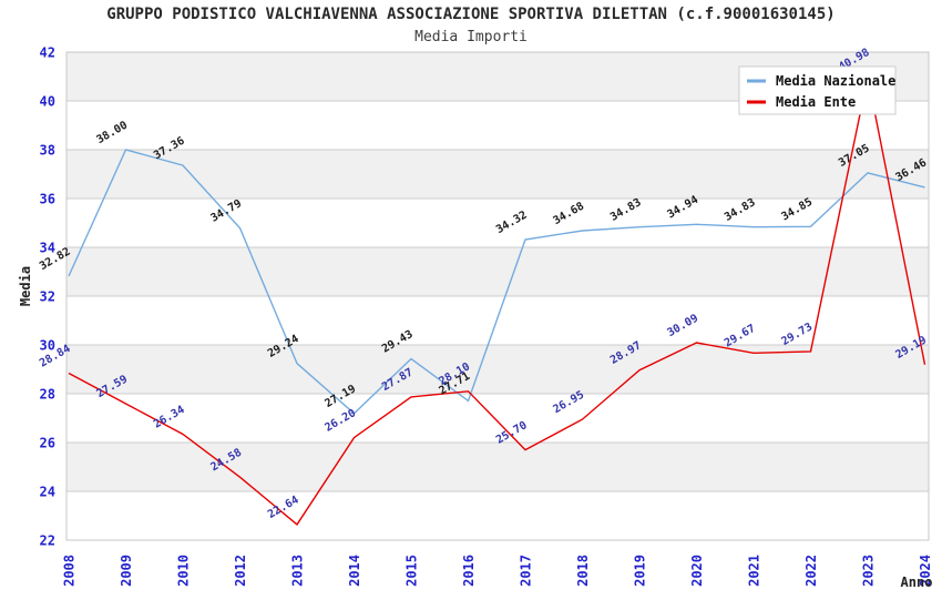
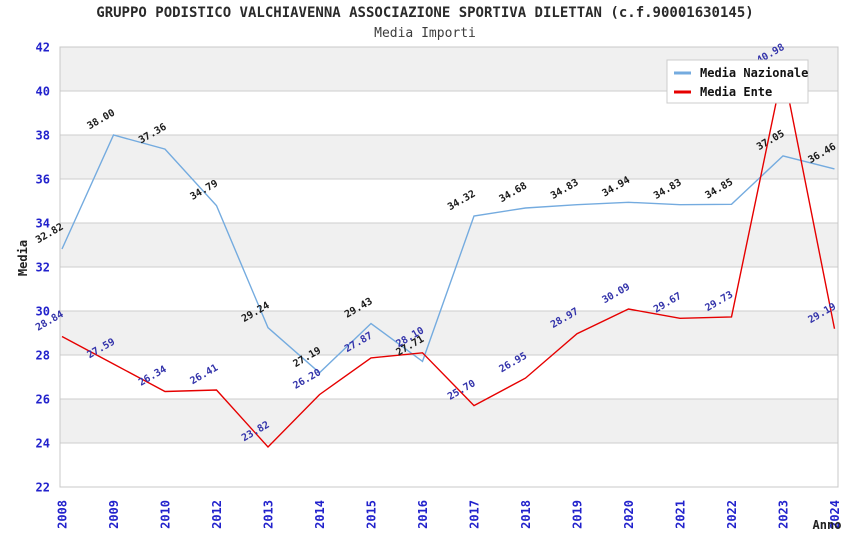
Media Ente/2012: 24.58 -> 26.41
Media Ente/2013: 22.64 -> 23.82
